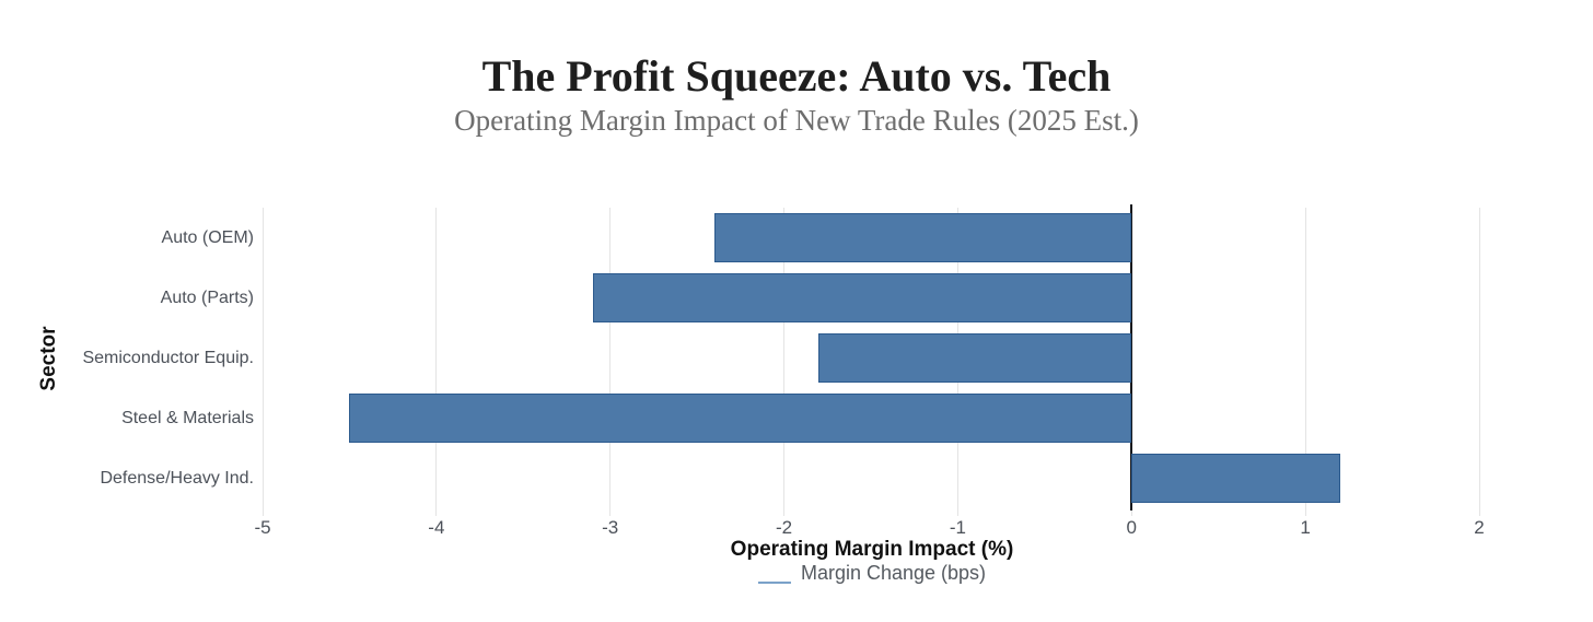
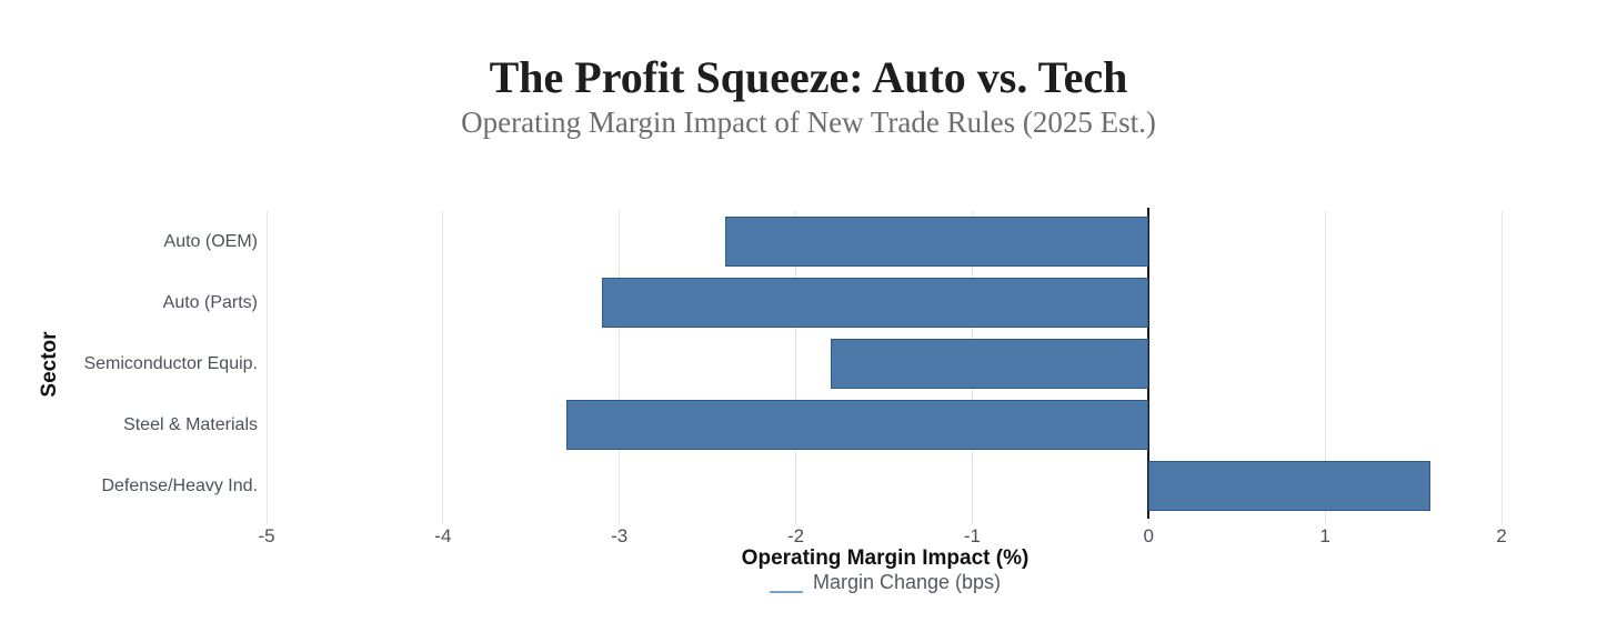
Steel & Materials: -4.5 -> -3.3
Defense/Heavy Ind.: 1.2 -> 1.6
